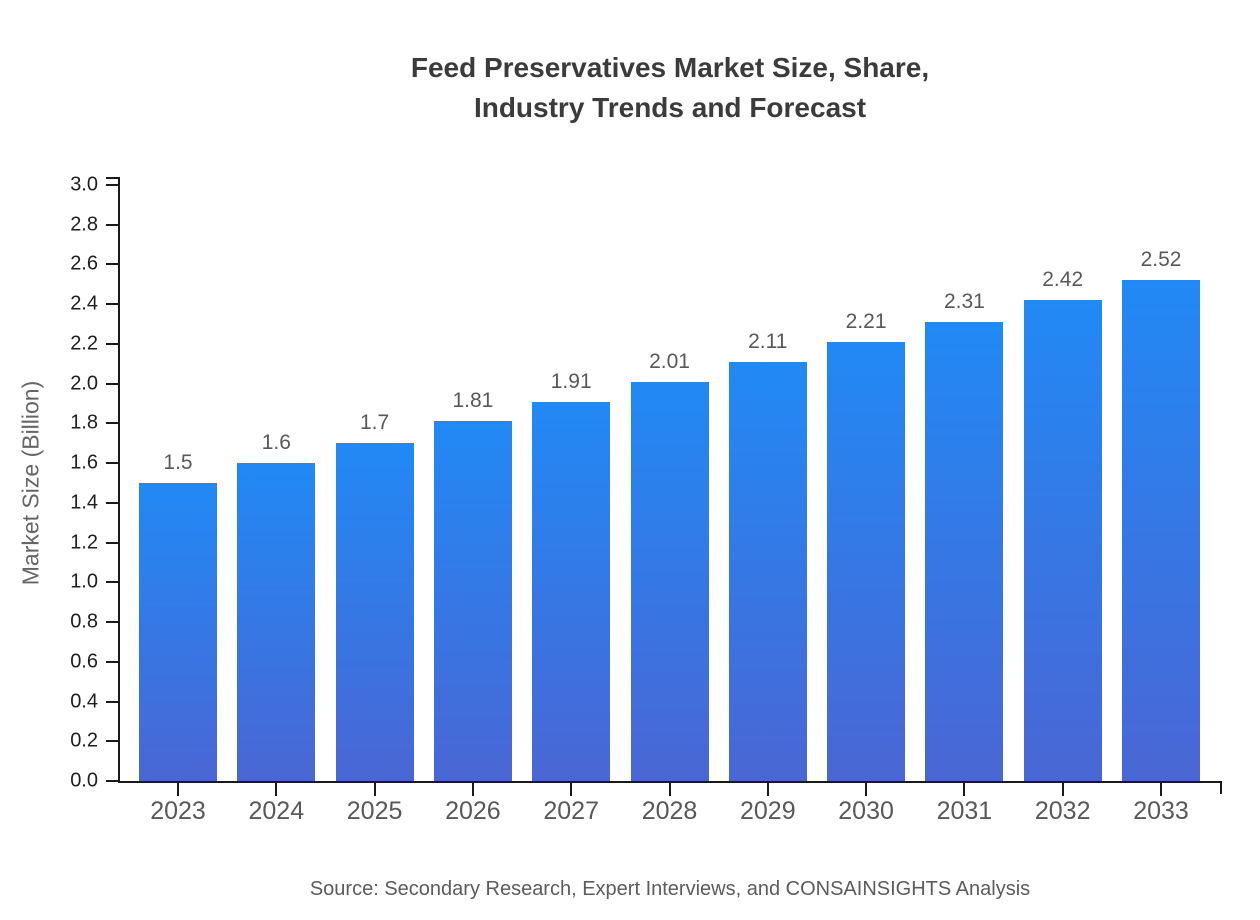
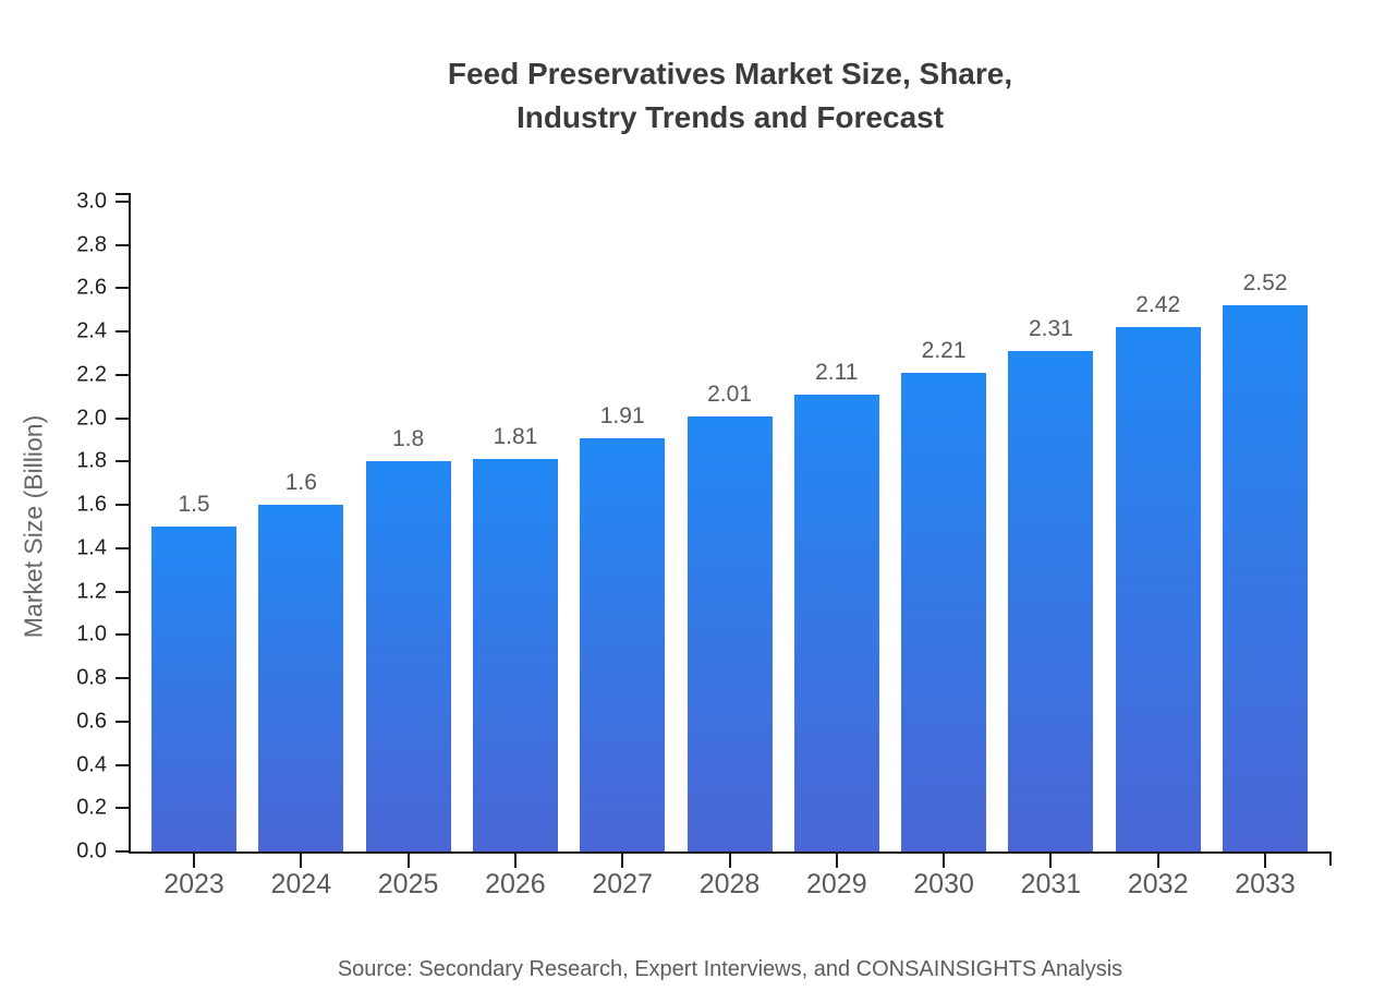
2025: 1.7 -> 1.8
